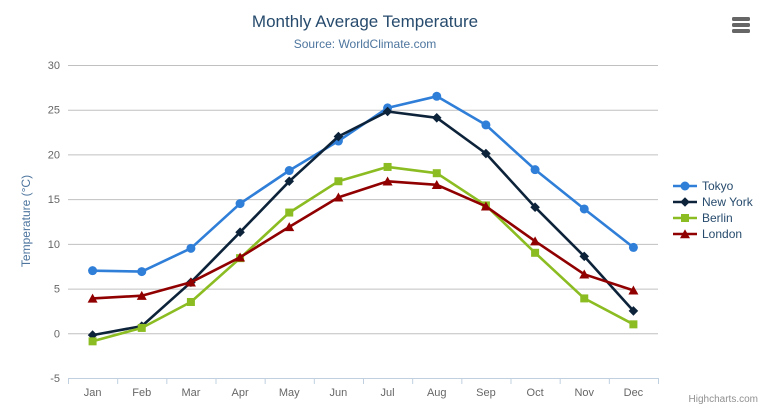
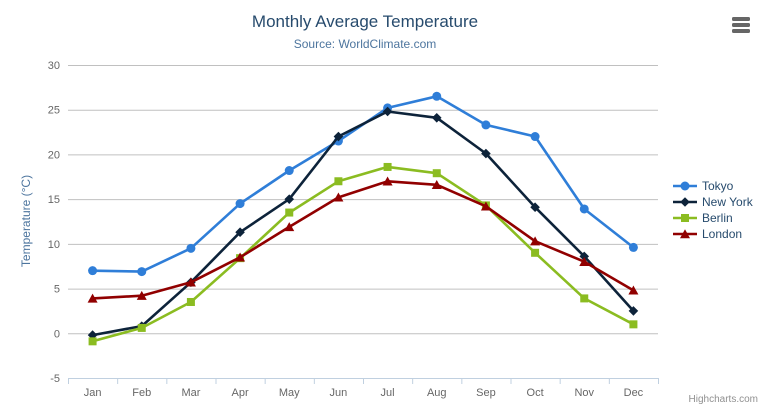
New York/May: 17 -> 15
Tokyo/Oct: 18 -> 22
London/Nov: 7 -> 8
